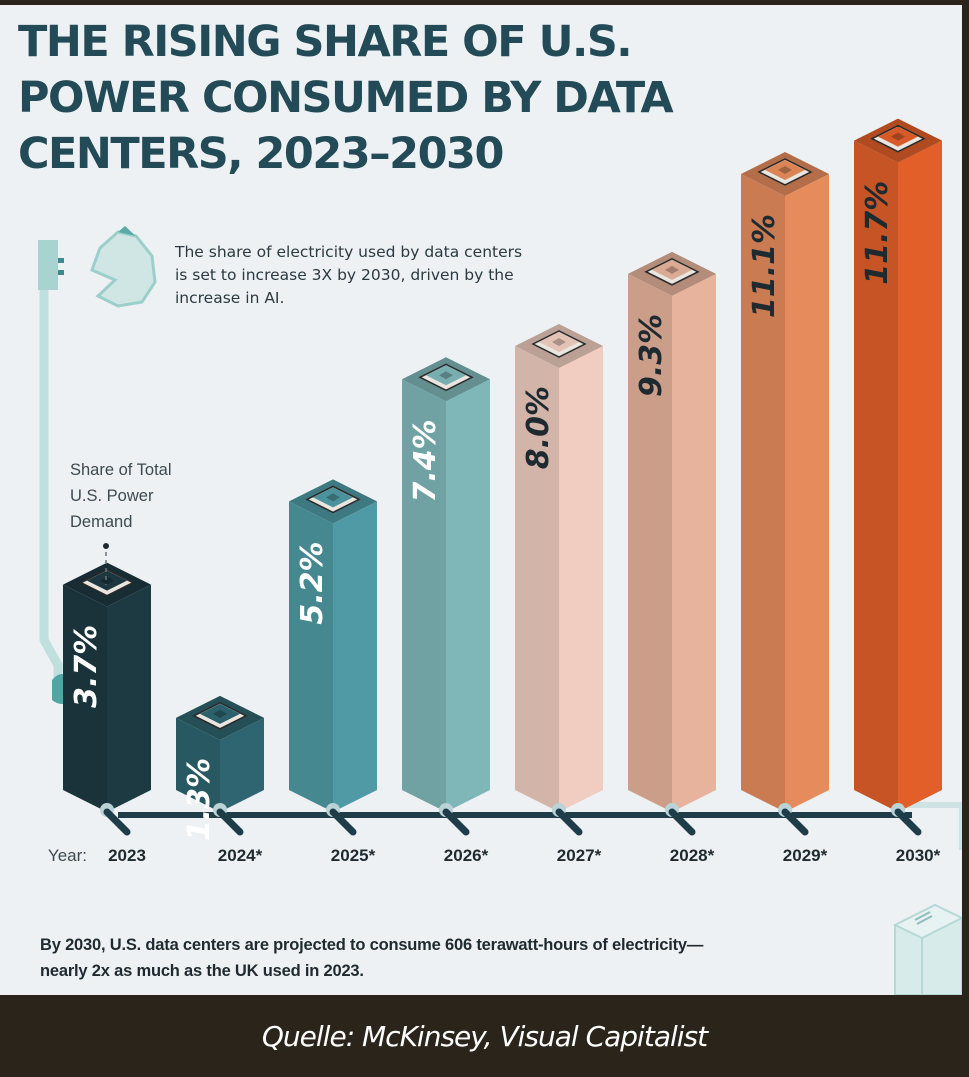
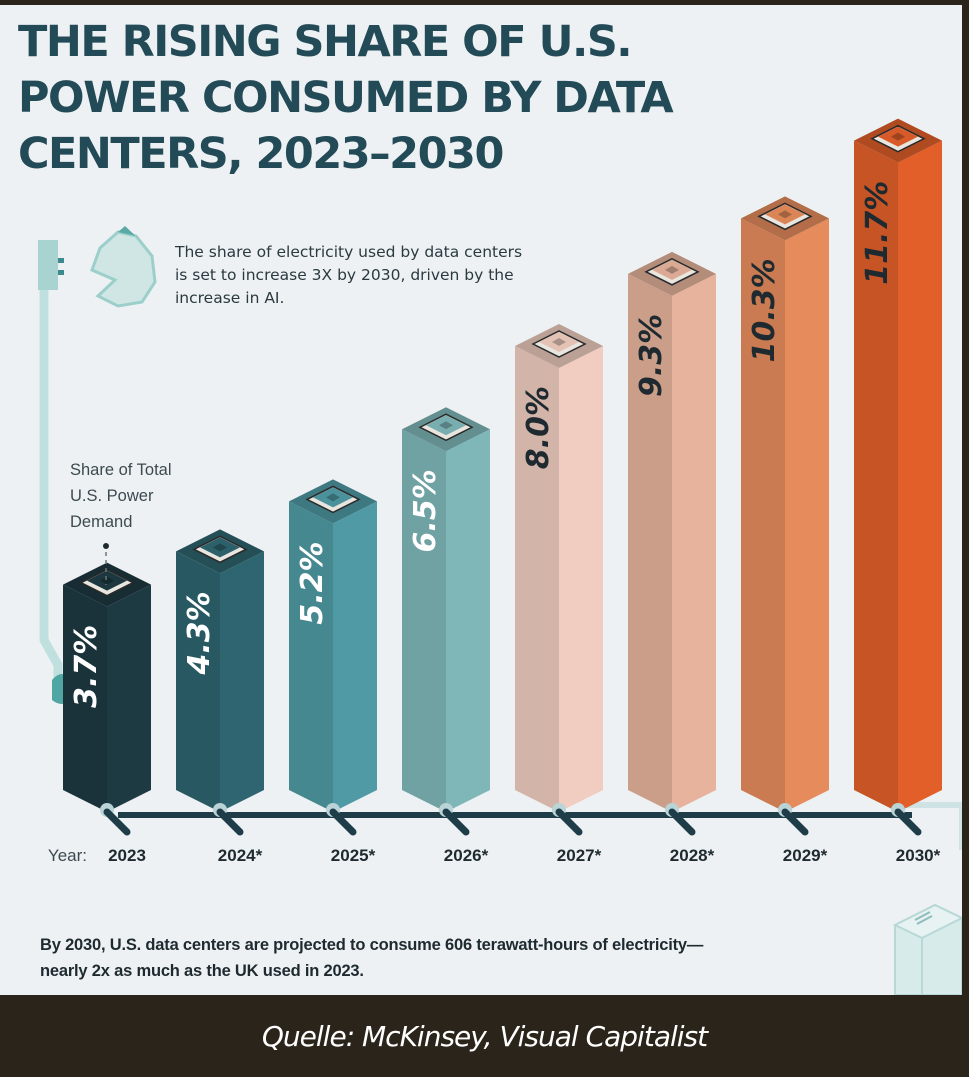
2024*: 1.3% -> 4.3%
2026*: 7.4% -> 6.5%
2029*: 11.1% -> 10.3%
